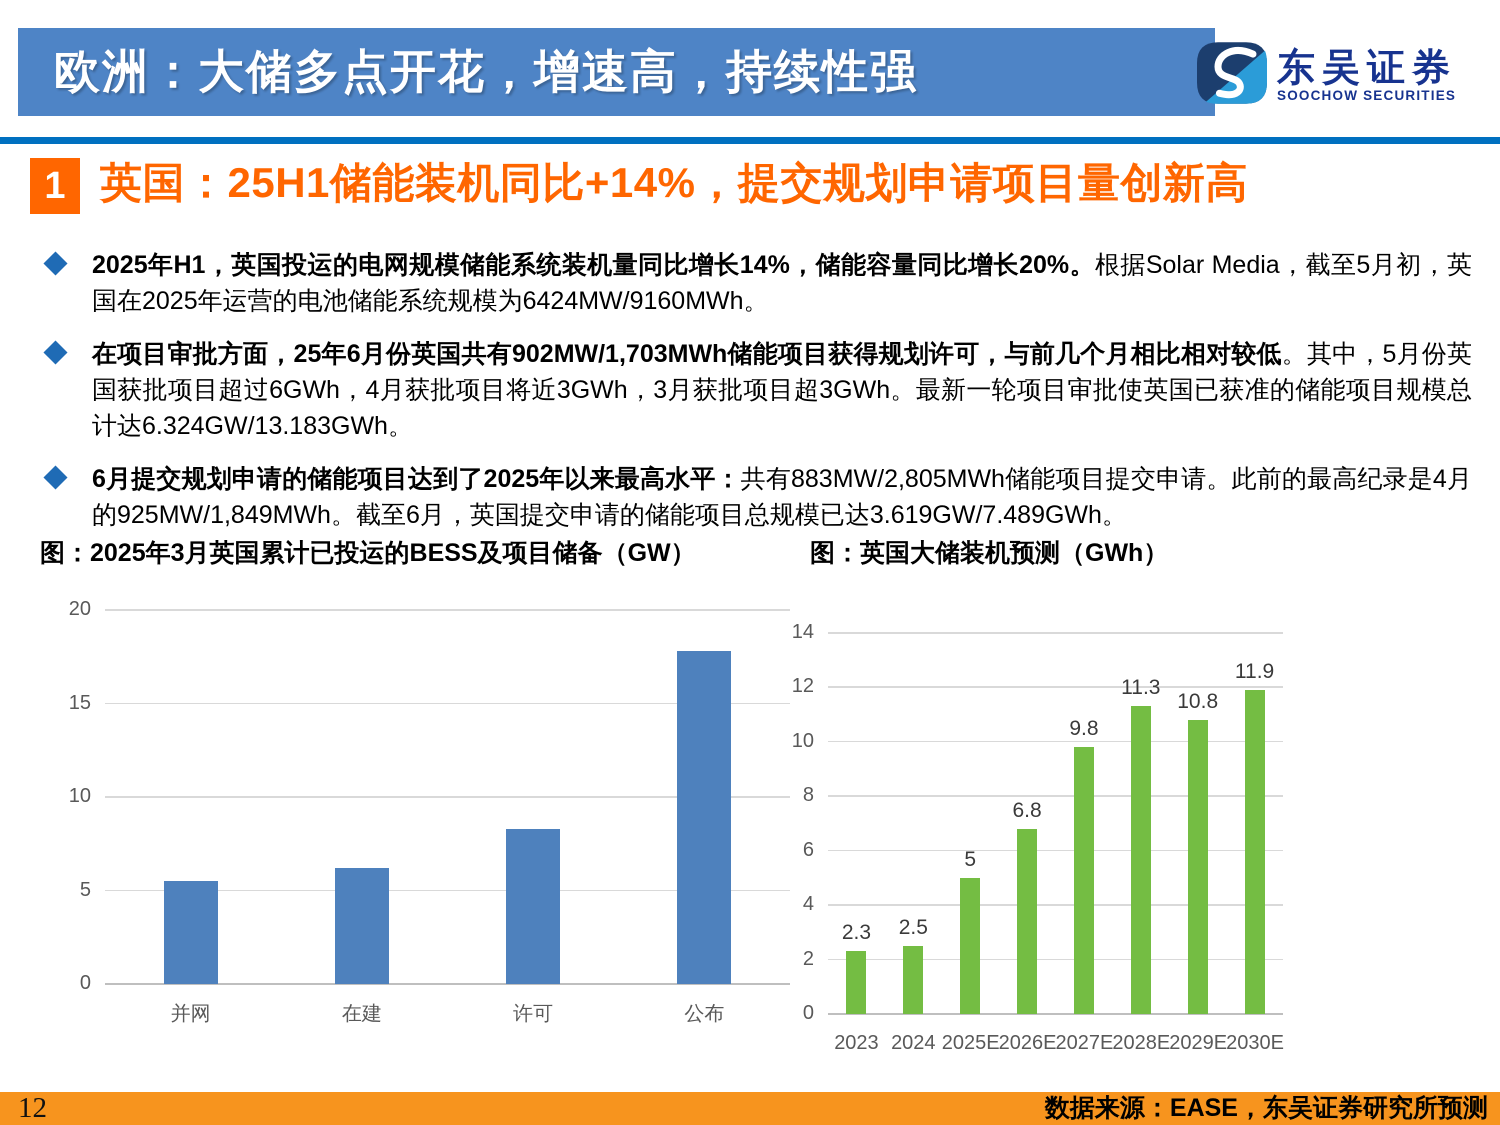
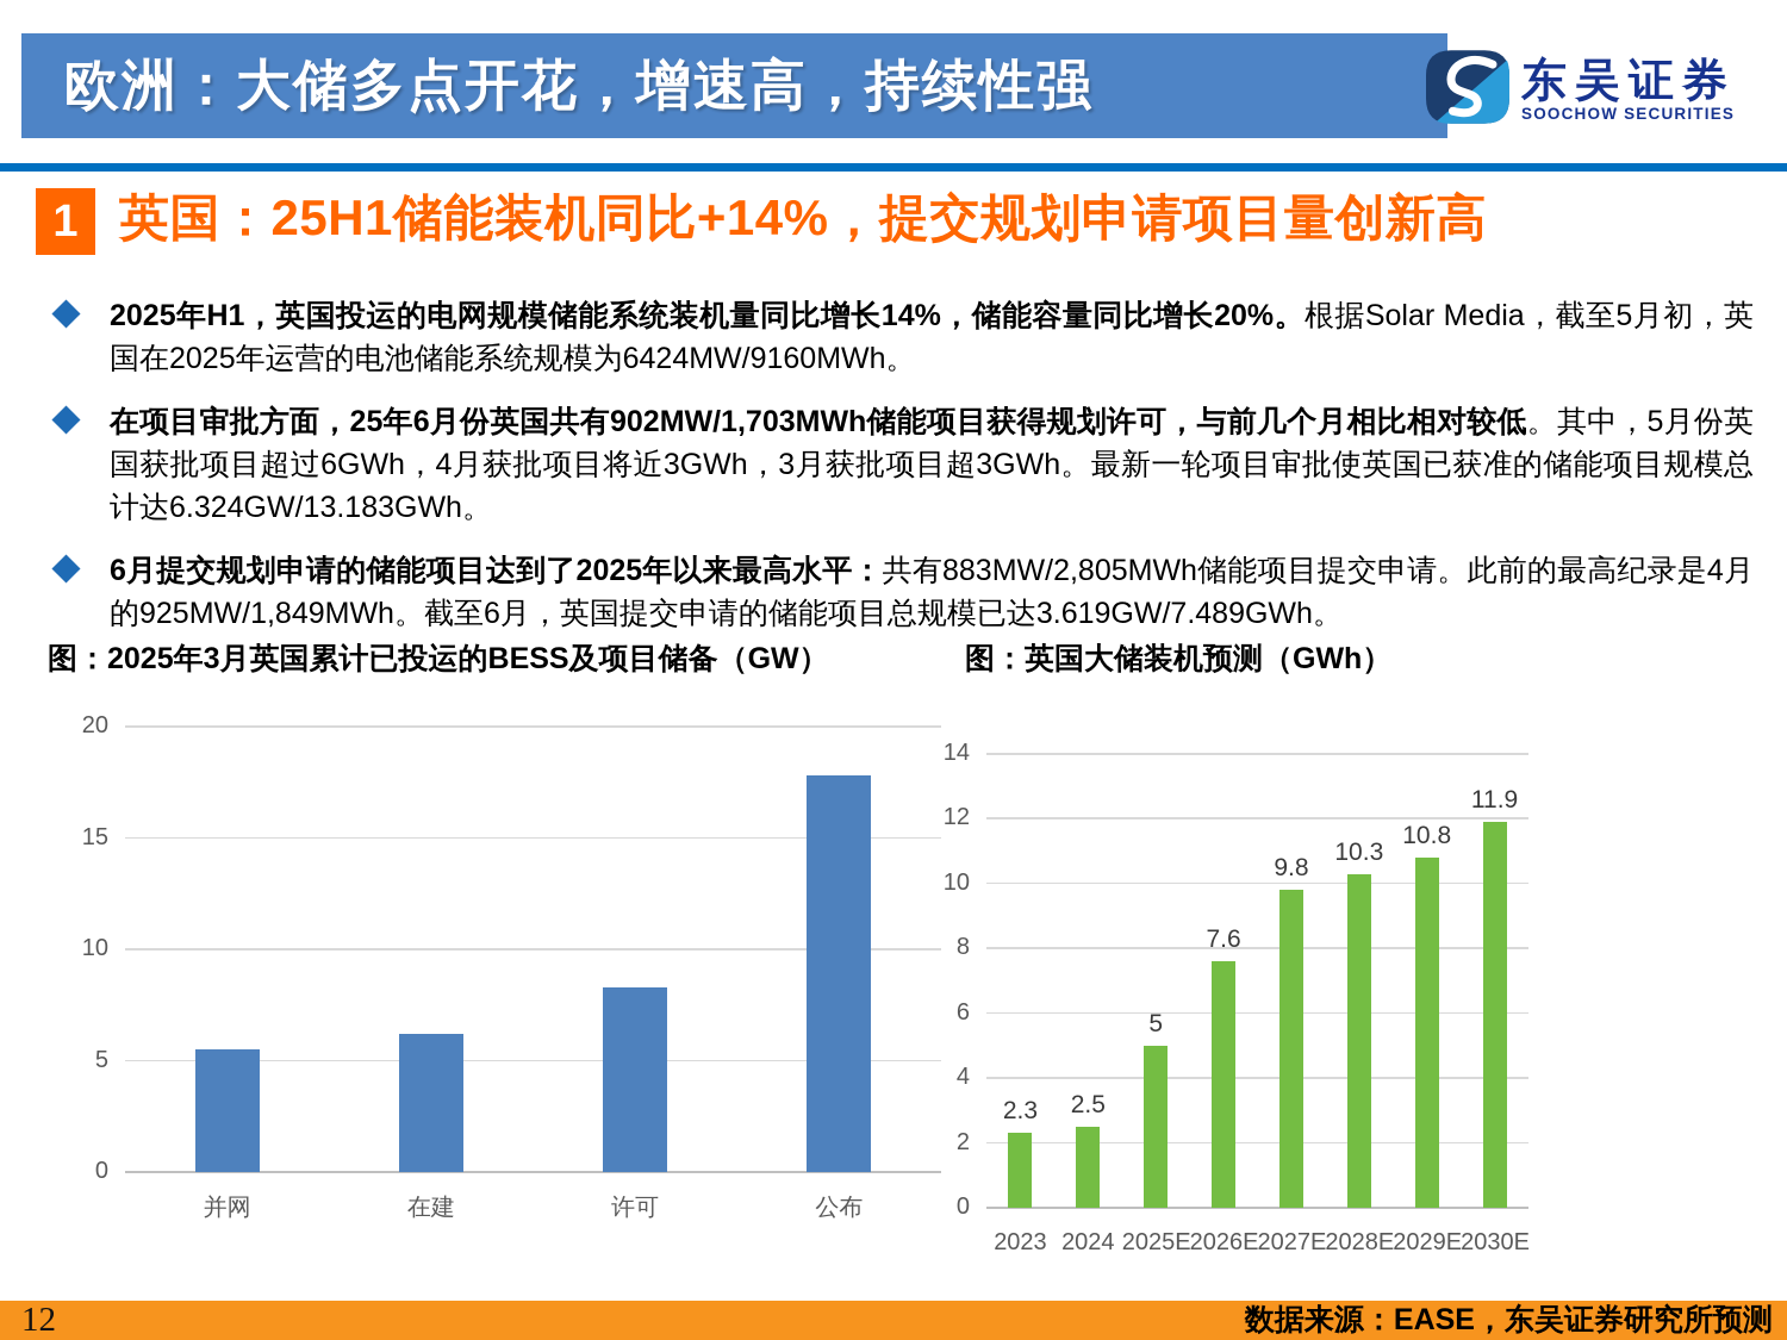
图：英国大储装机预测（GWh）/2026E: 6.8 -> 7.6
图：英国大储装机预测（GWh）/2028E: 11.3 -> 10.3
